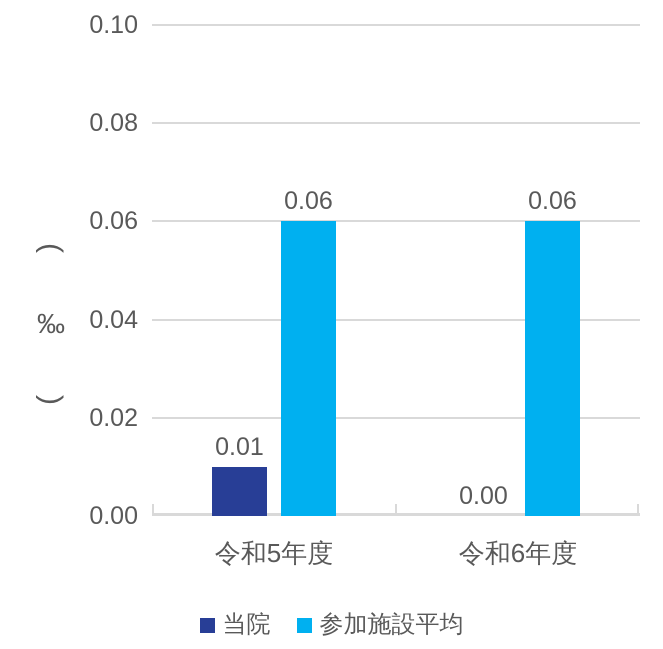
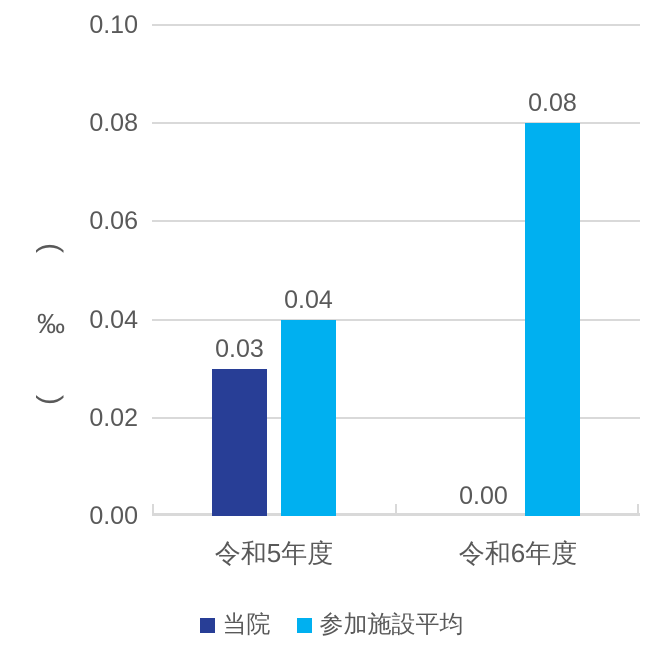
当院/令和5年度: 0.01 -> 0.03
参加施設平均/令和5年度: 0.06 -> 0.04
参加施設平均/令和6年度: 0.06 -> 0.08
